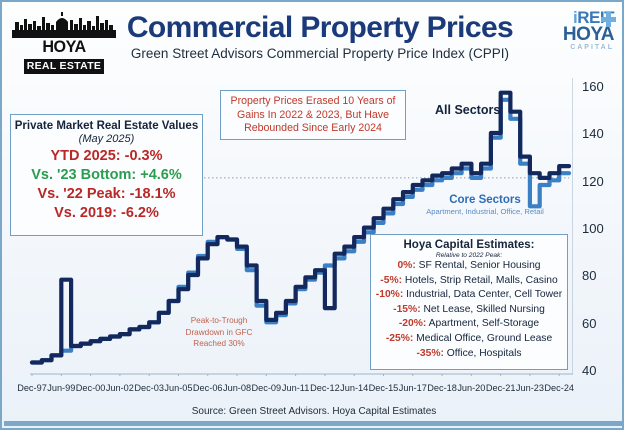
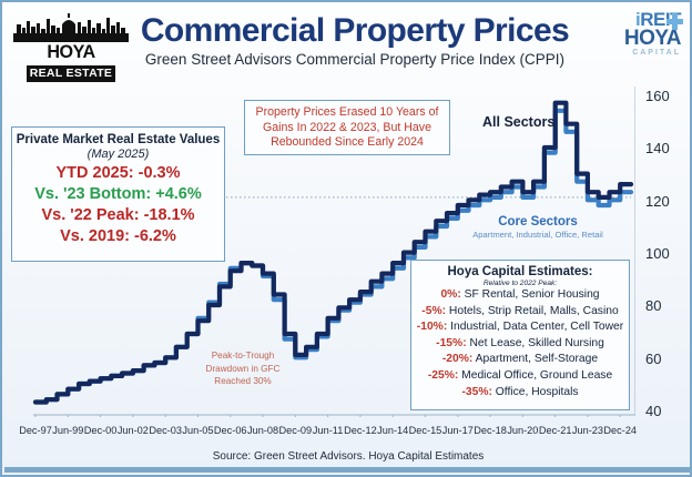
All Sectors/Jun-99: 79 -> 49
All Sectors/Dec-12: 67 -> 86
Core Sectors/Jun-23: 110 -> 121
